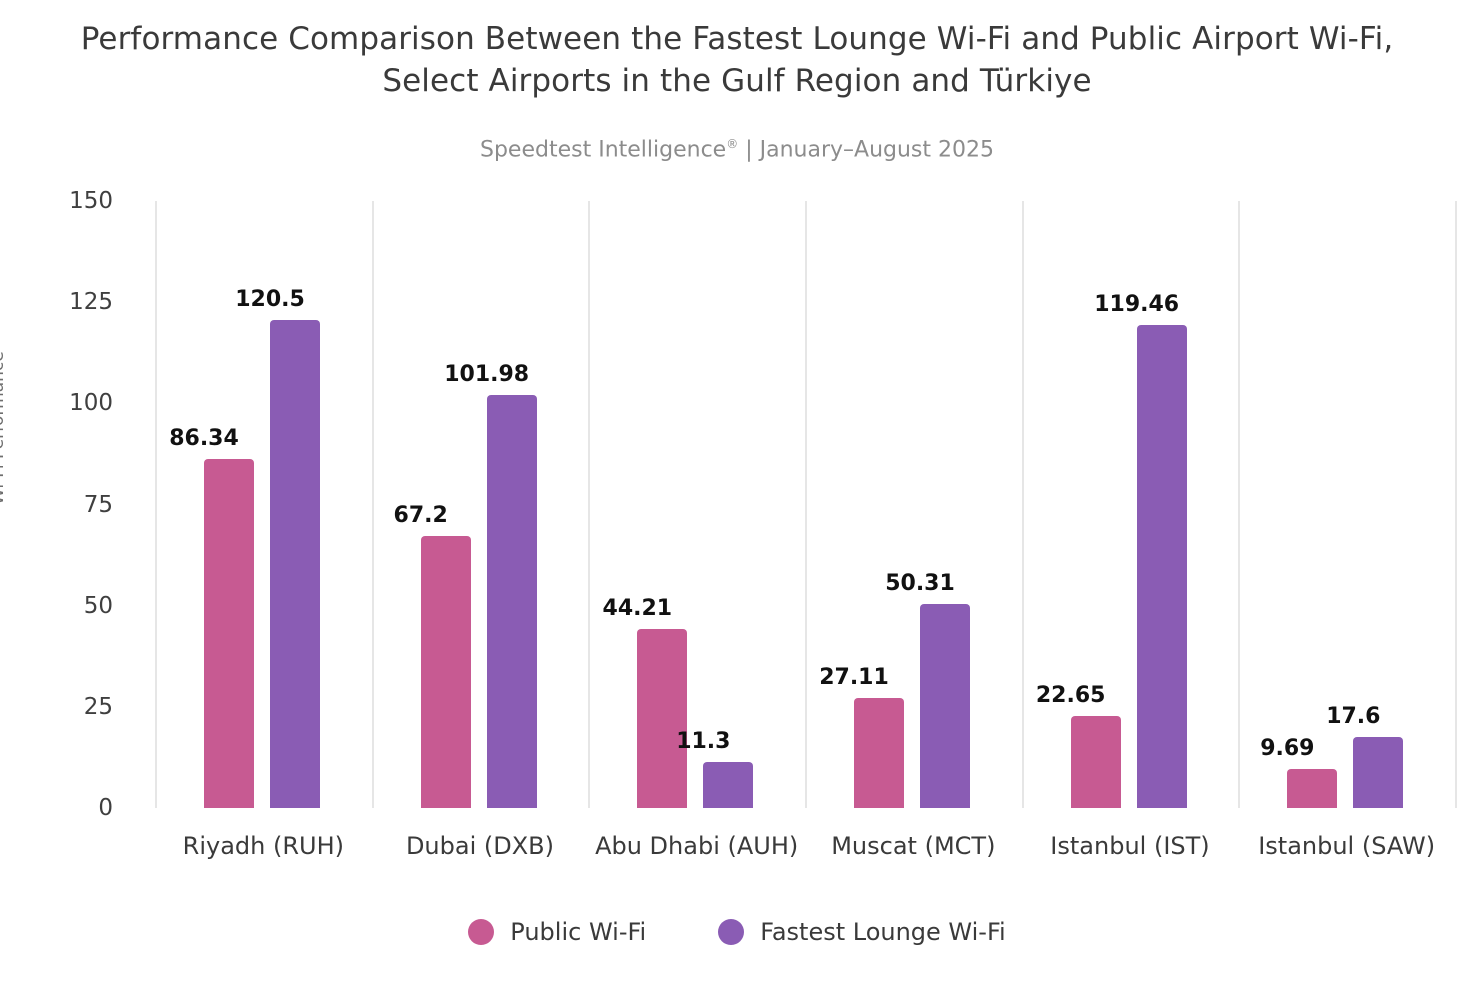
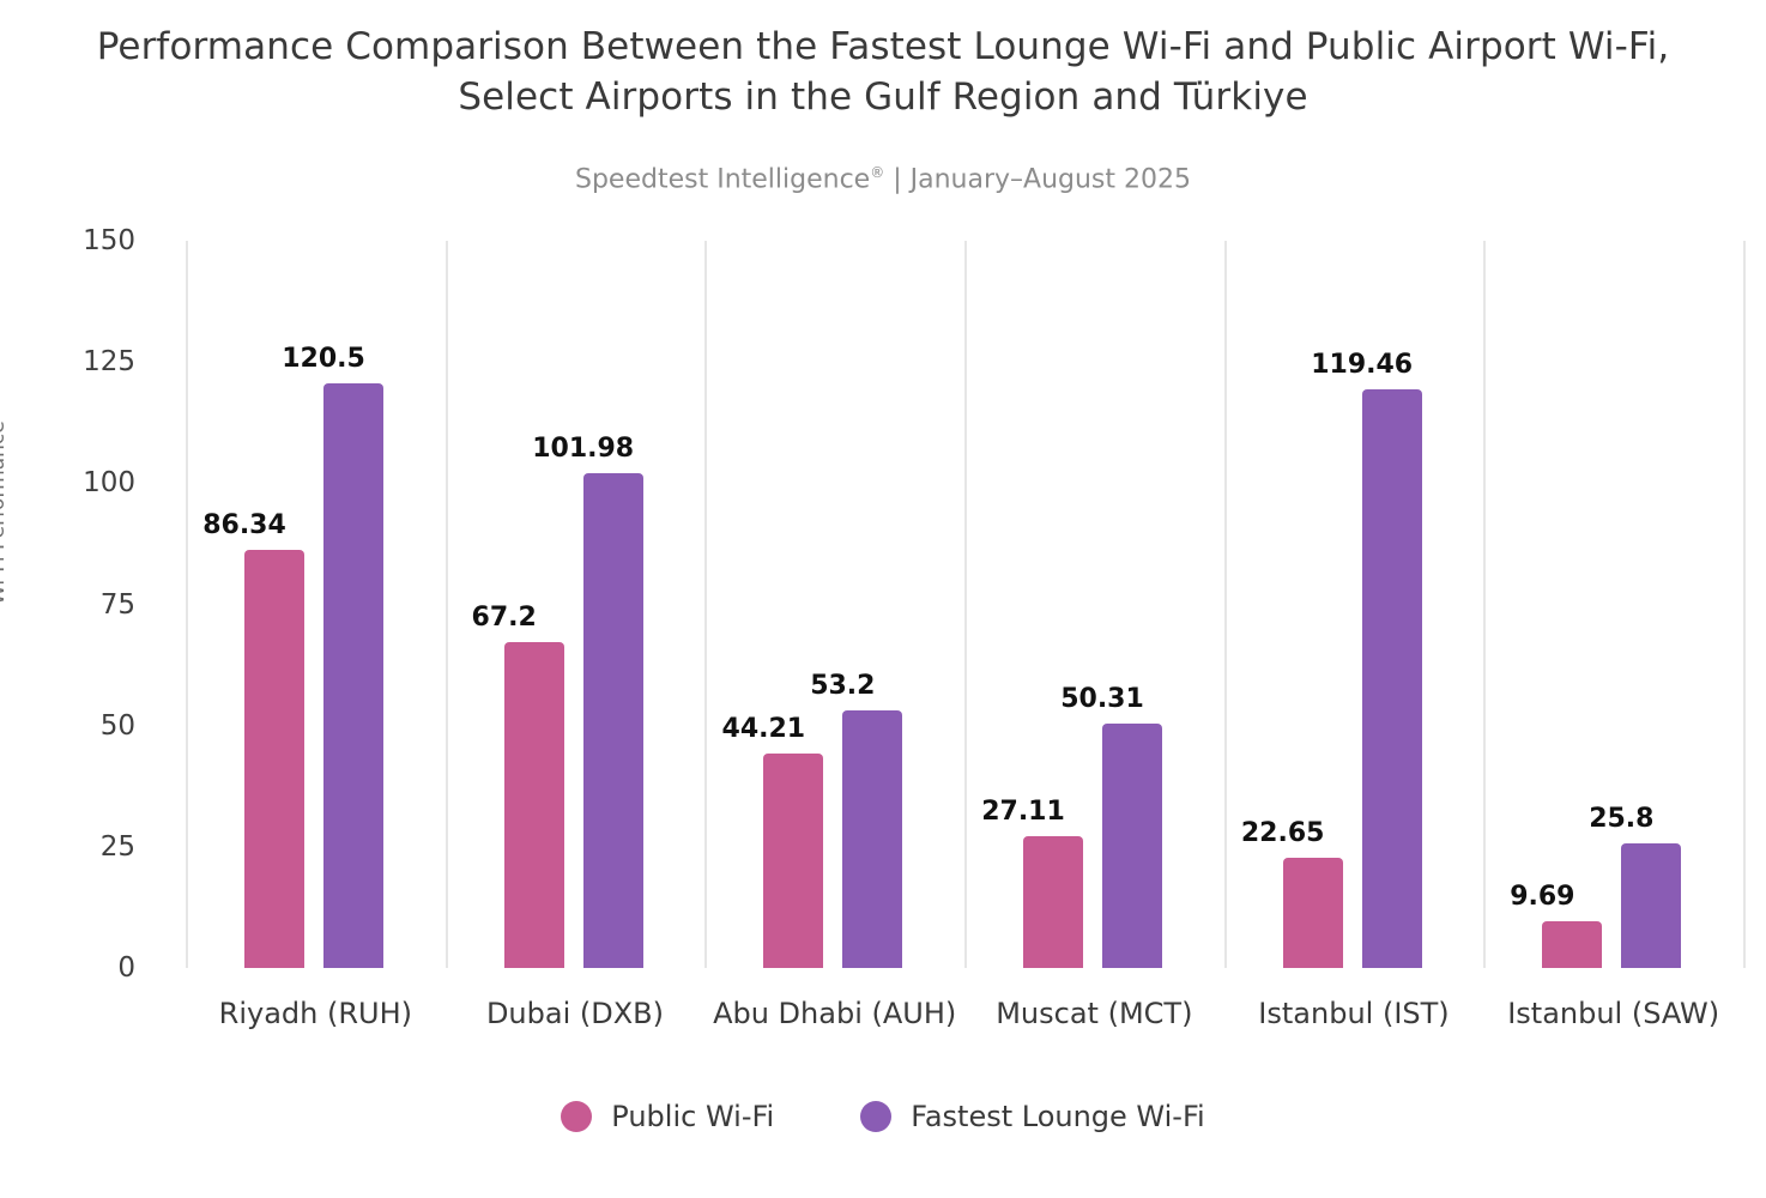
Fastest Lounge Wi-Fi/Abu Dhabi (AUH): 11.3 -> 53.2
Fastest Lounge Wi-Fi/Istanbul (SAW): 17.6 -> 25.8
